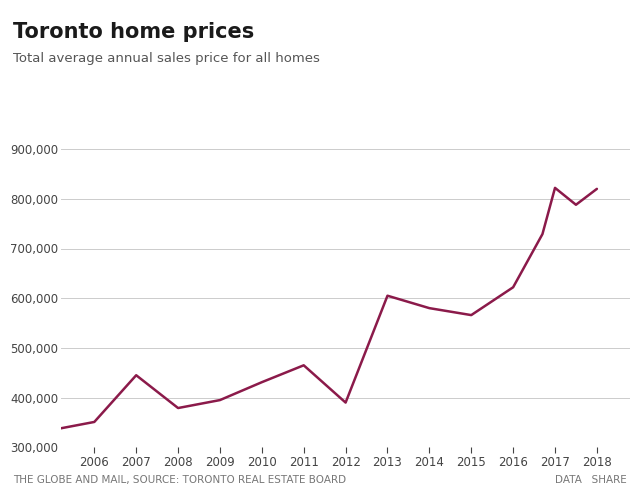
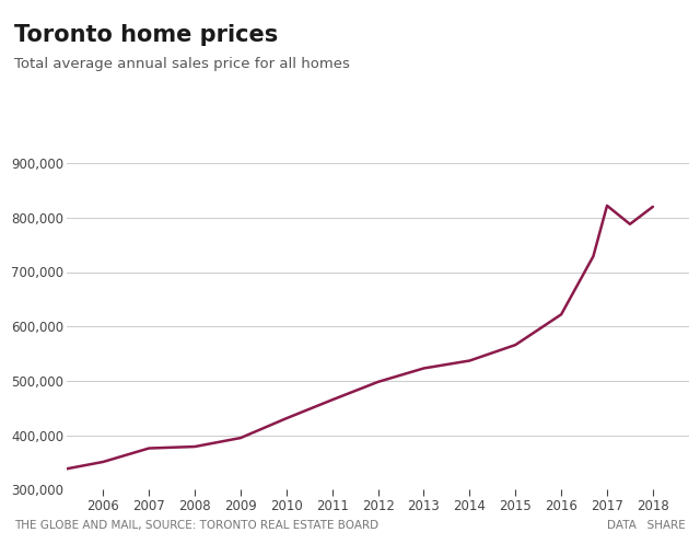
2007: 445,000 -> 376,000
2012: 390,000 -> 498,000
2013: 605,000 -> 523,000
2014: 580,000 -> 537,000
